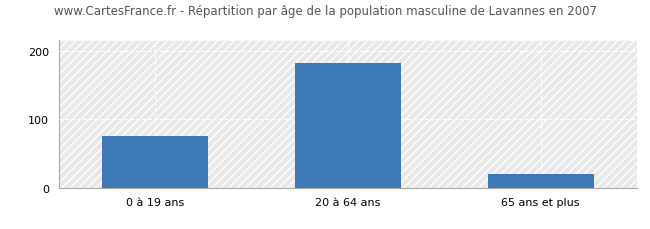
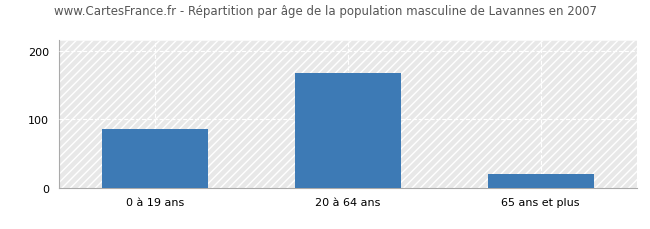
0 à 19 ans: 76 -> 85
20 à 64 ans: 182 -> 168
